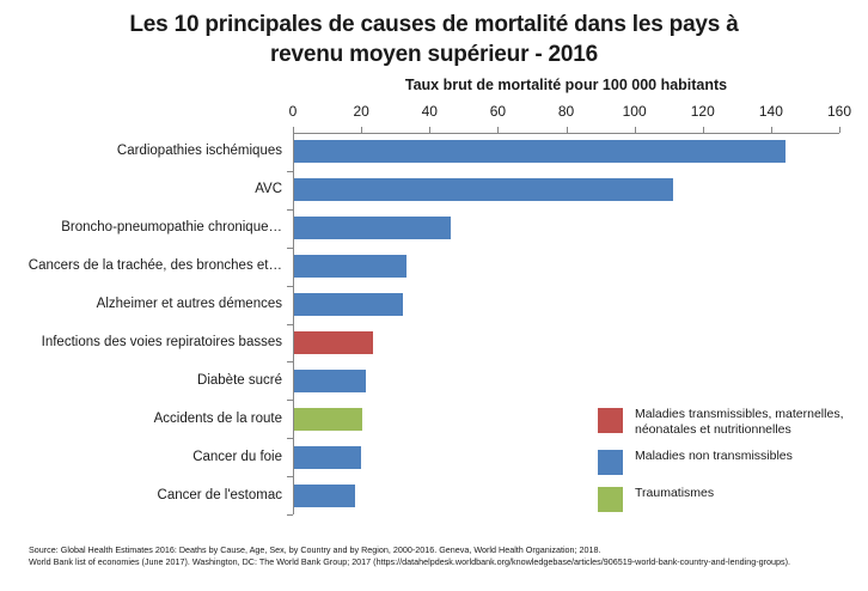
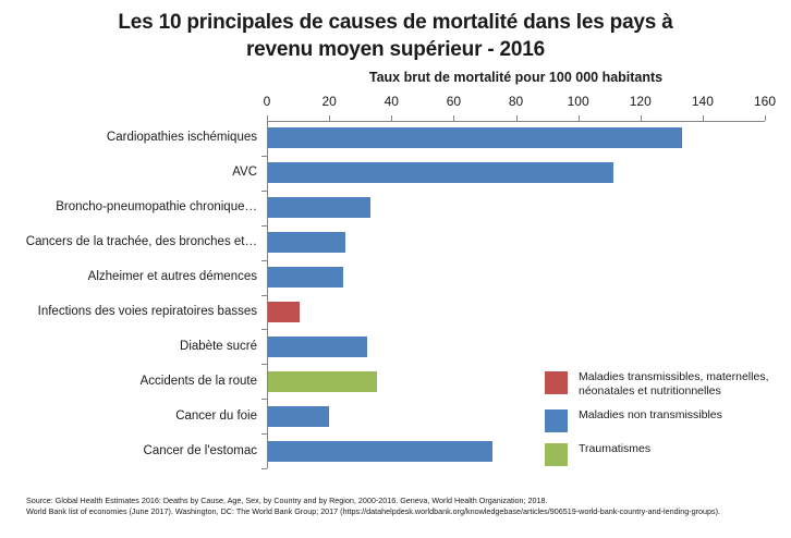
Cardiopathies ischémiques: 144 -> 133
Broncho-pneumopathie chronique…: 46 -> 33
Cancers de la trachée, des bronches et…: 33 -> 25
Alzheimer et autres démences: 32 -> 24
Infections des voies repiratoires basses: 23 -> 10
Diabète sucré: 21 -> 32
Accidents de la route: 20 -> 35
Cancer de l'estomac: 18 -> 72
